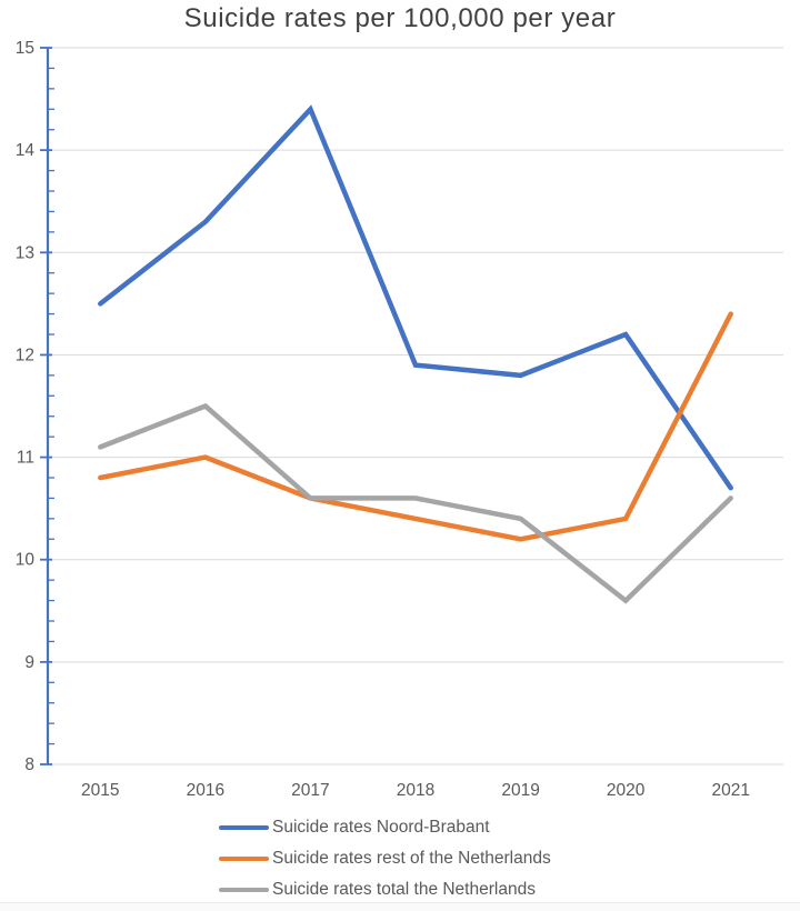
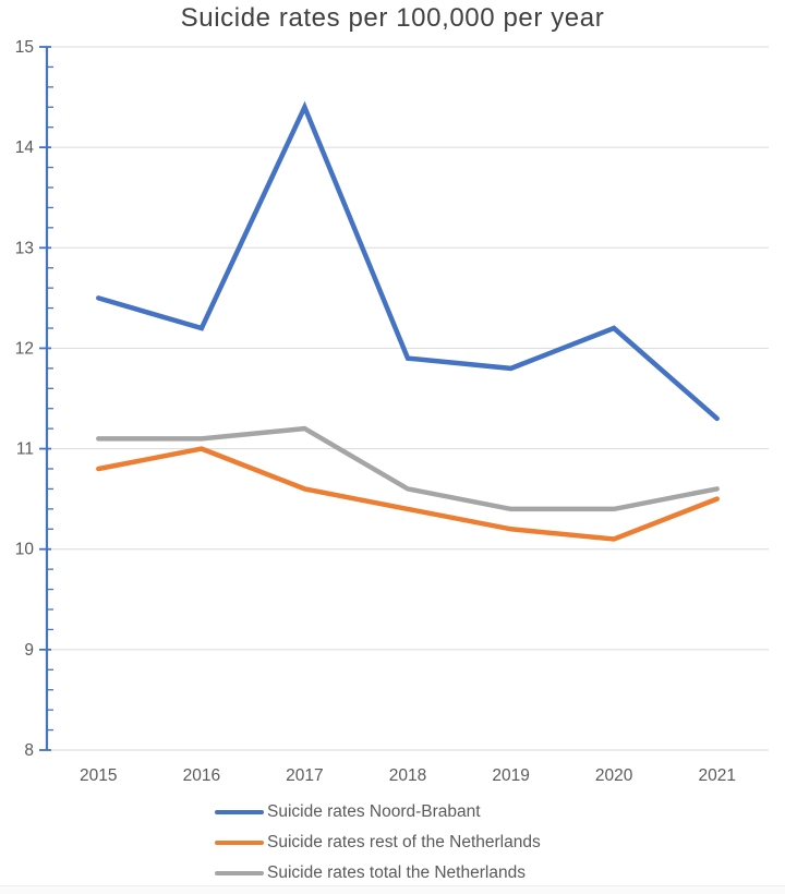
Suicide rates Noord-Brabant/2016: 13.3 -> 12.2
Suicide rates total the Netherlands/2016: 11.5 -> 11.1
Suicide rates total the Netherlands/2017: 10.6 -> 11.2
Suicide rates rest of the Netherlands/2020: 10.4 -> 10.1
Suicide rates total the Netherlands/2020: 9.6 -> 10.4
Suicide rates Noord-Brabant/2021: 10.7 -> 11.3
Suicide rates rest of the Netherlands/2021: 12.4 -> 10.5
